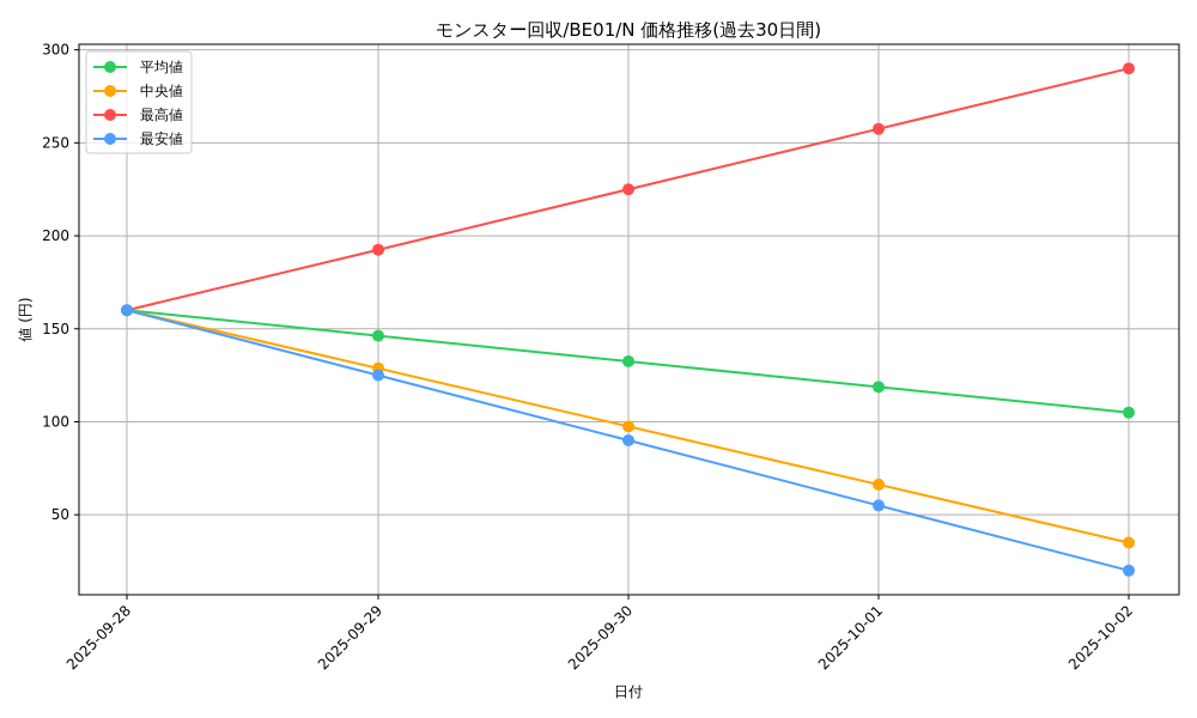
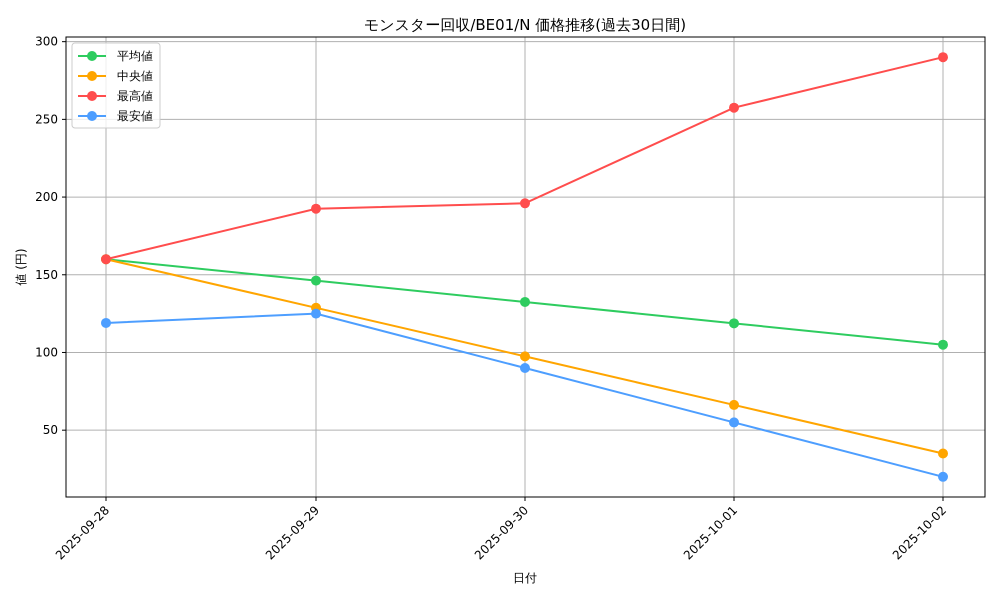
最安値/2025-09-28: 160 -> 119
最高値/2025-09-30: 225 -> 196
